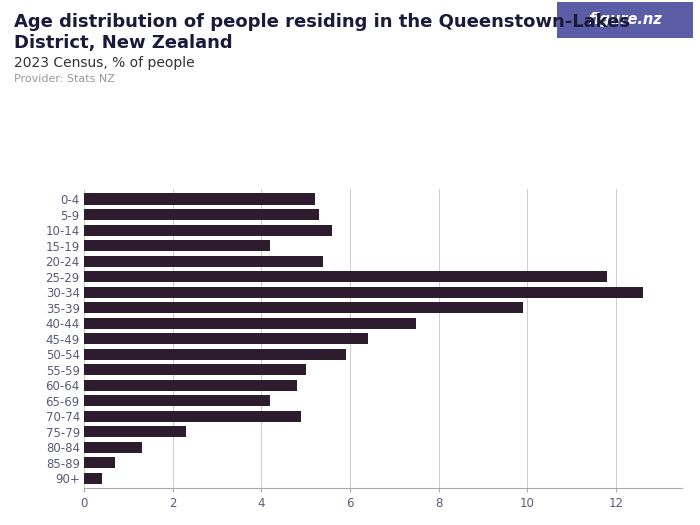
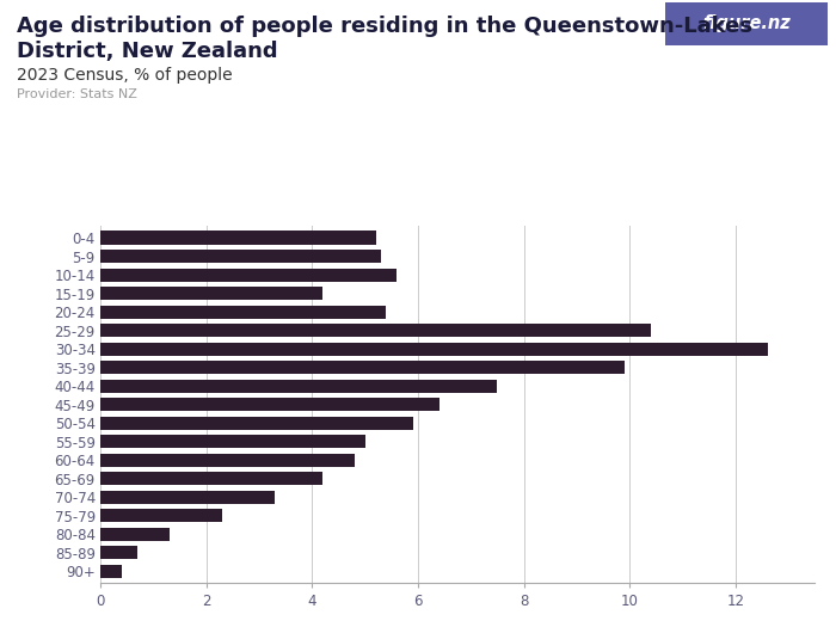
25-29: 11.8 -> 10.4
70-74: 4.9 -> 3.3
